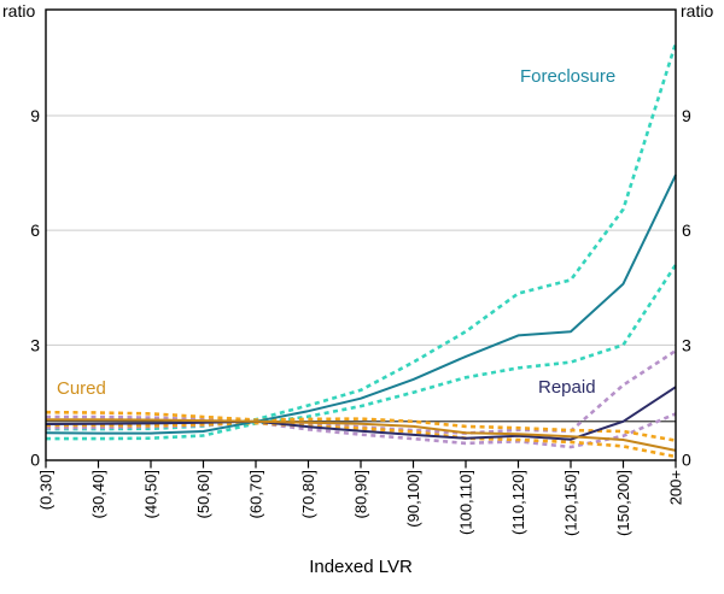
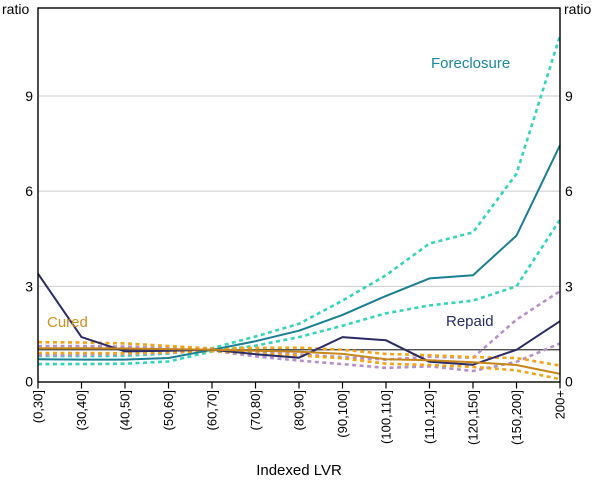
Repaid/(0,30]: 0.9 -> 3.4
Repaid/(30,40]: 0.9 -> 1.4
Repaid/(90,100]: 0.7 -> 1.4
Repaid/(100,110]: 0.6 -> 1.3
